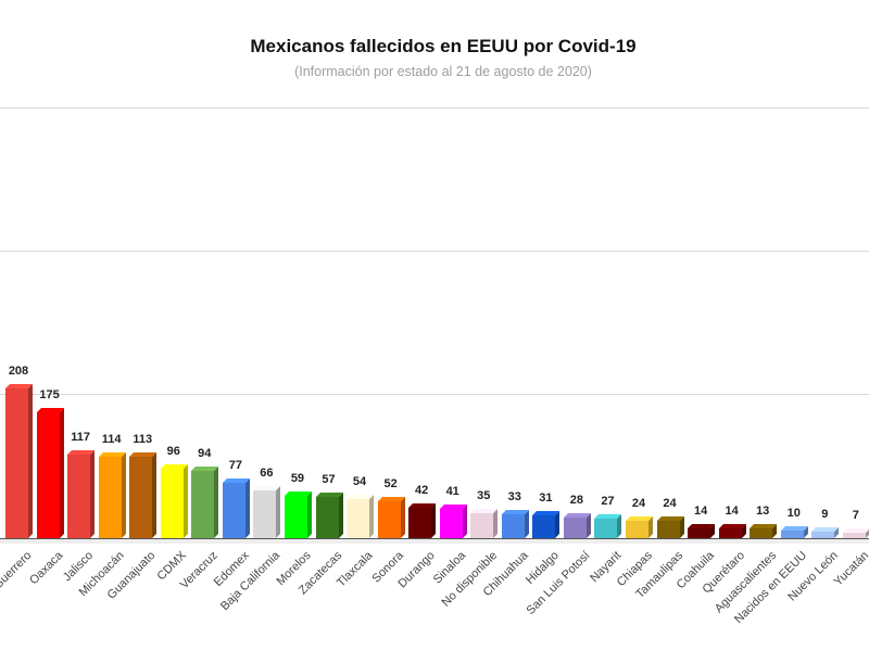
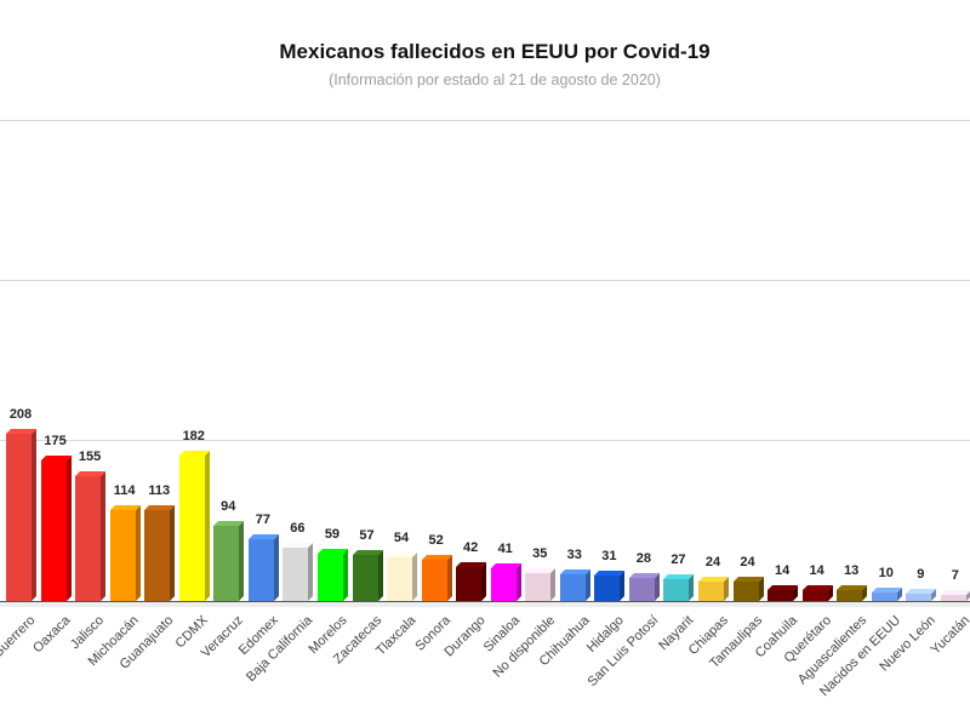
Jalisco: 117 -> 155
CDMX: 96 -> 182
